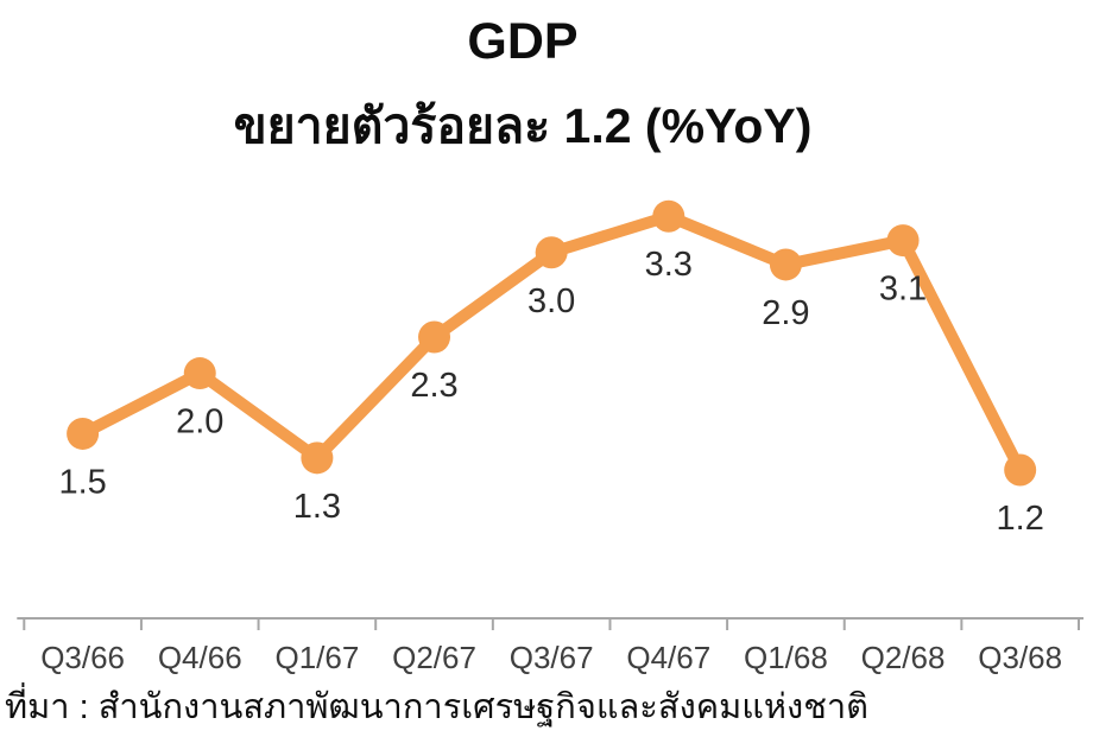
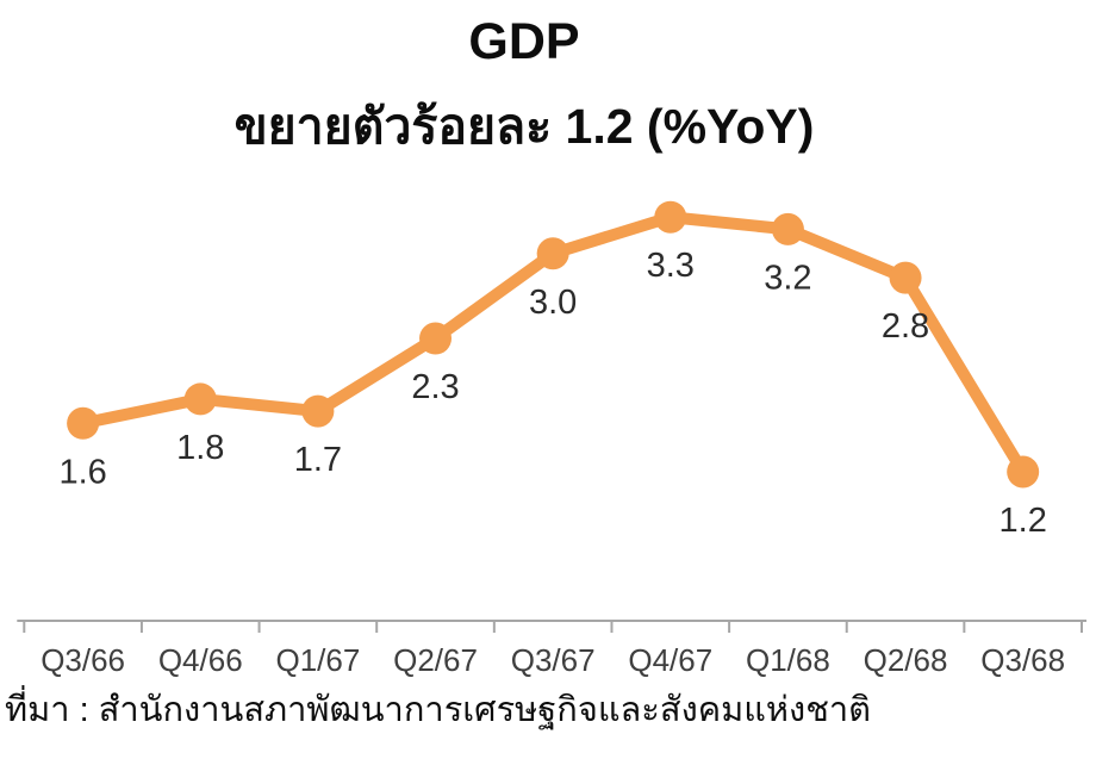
Q3/66: 1.5 -> 1.6
Q4/66: 2.0 -> 1.8
Q1/67: 1.3 -> 1.7
Q1/68: 2.9 -> 3.2
Q2/68: 3.1 -> 2.8
